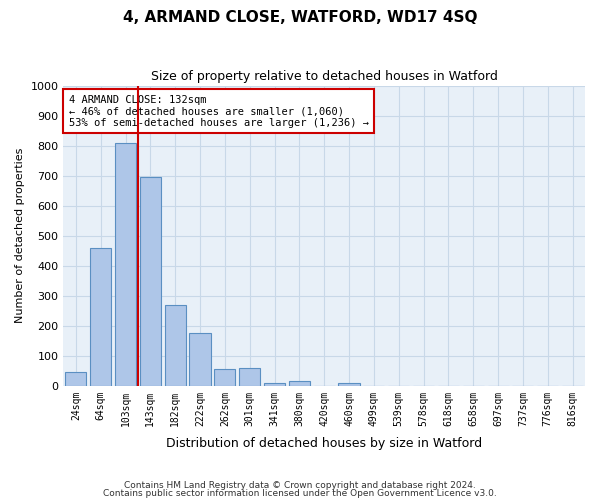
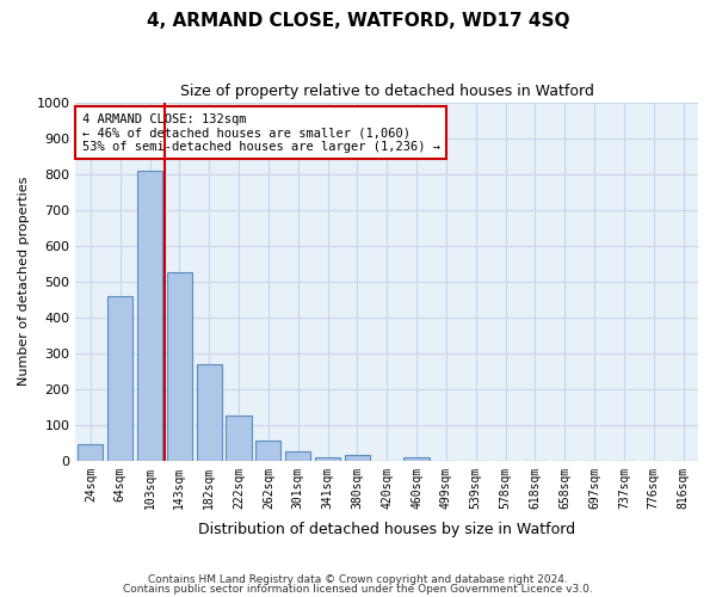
143sqm: 695 -> 525
222sqm: 175 -> 125
301sqm: 60 -> 25
